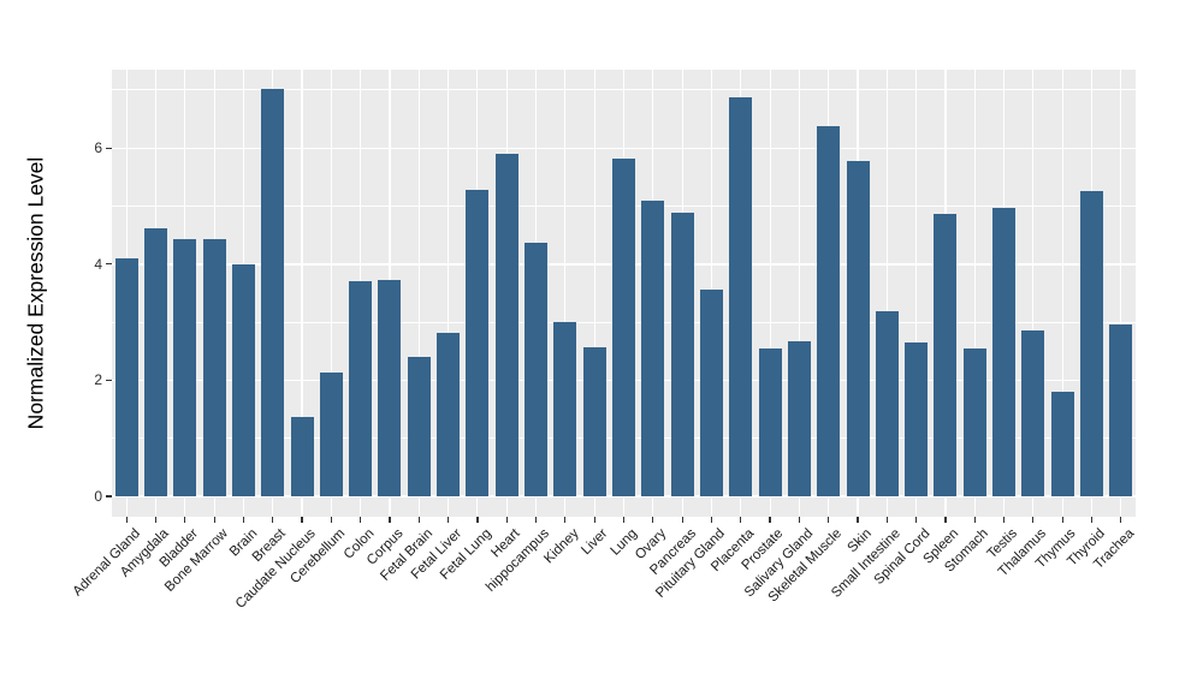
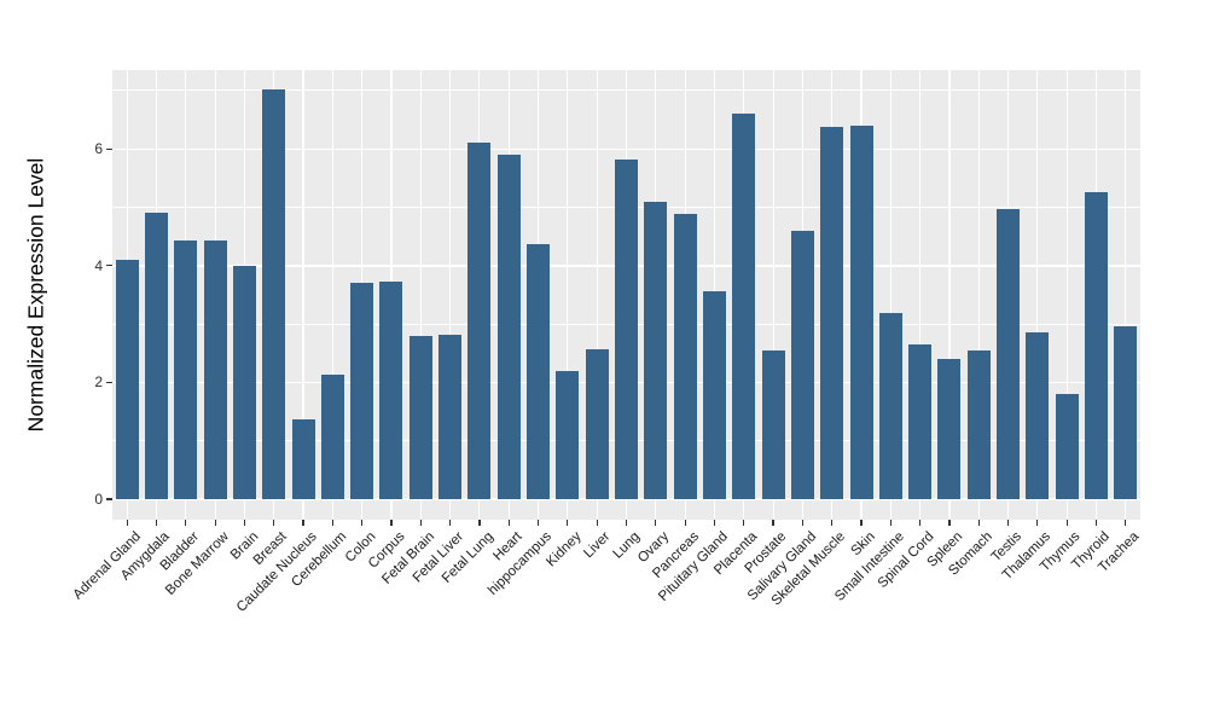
Amygdala: 4.6 -> 4.9
Fetal Brain: 2.4 -> 2.8
Fetal Lung: 5.3 -> 6.1
Kidney: 3.0 -> 2.2
Placenta: 6.9 -> 6.6
Salivary Gland: 2.7 -> 4.6
Skin: 5.8 -> 6.4
Spleen: 4.9 -> 2.4
